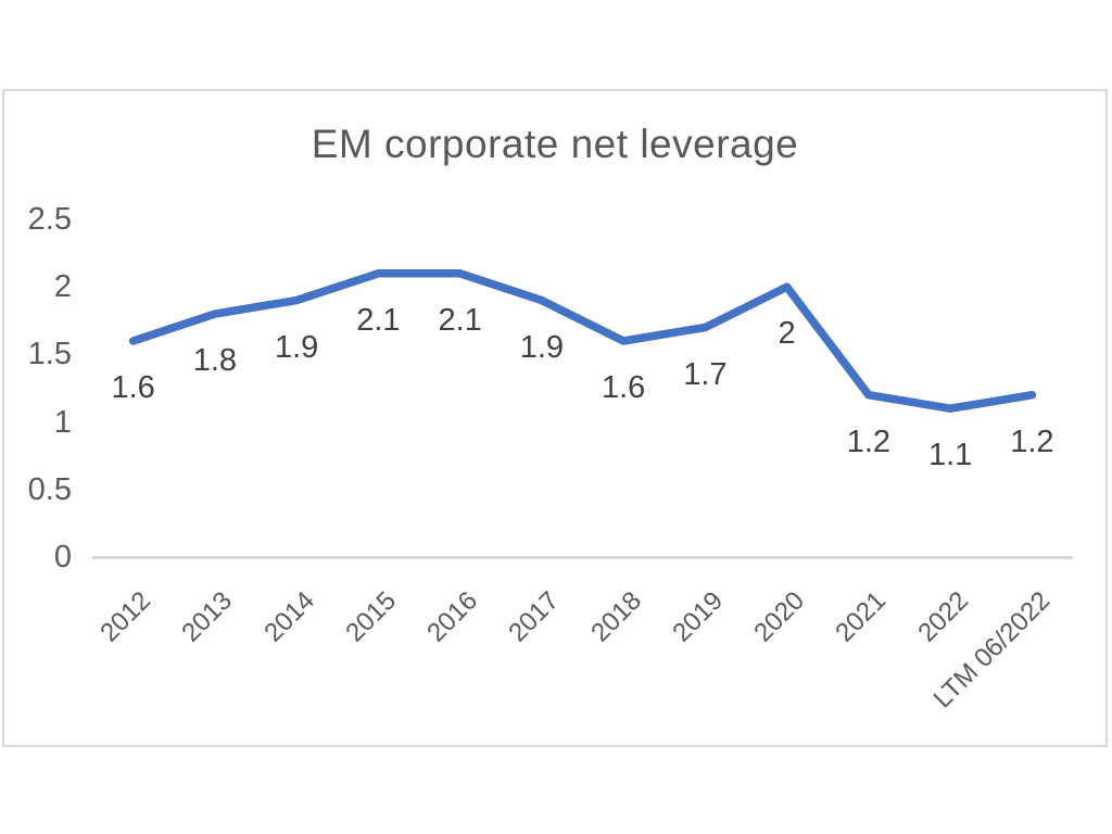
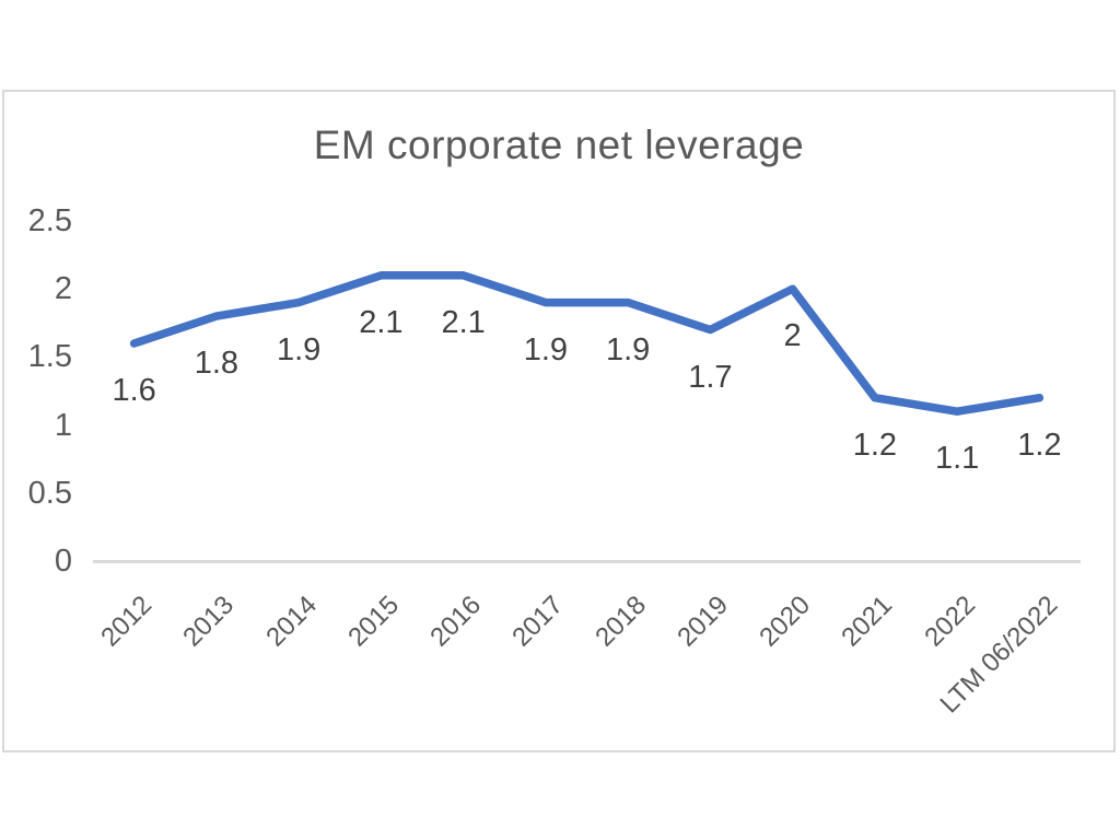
2018: 1.6 -> 1.9
